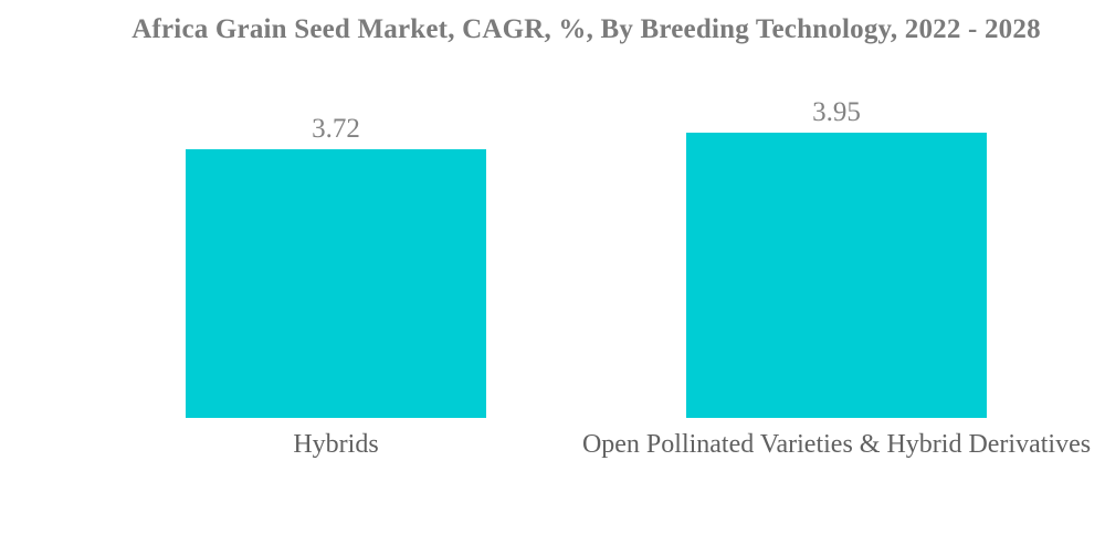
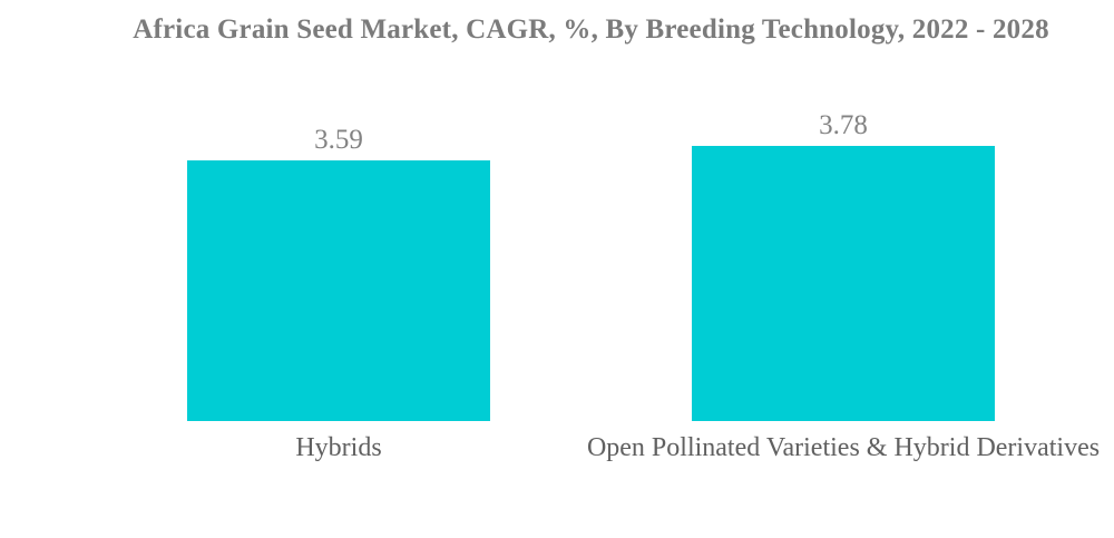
Hybrids: 3.72 -> 3.59
Open Pollinated Varieties & Hybrid Derivatives: 3.95 -> 3.78
